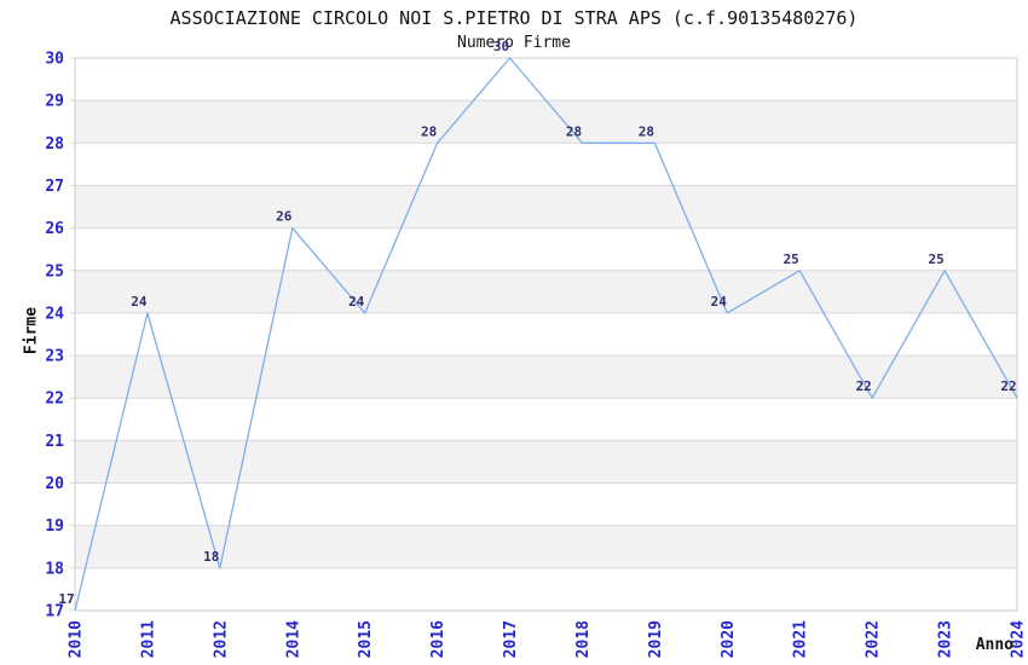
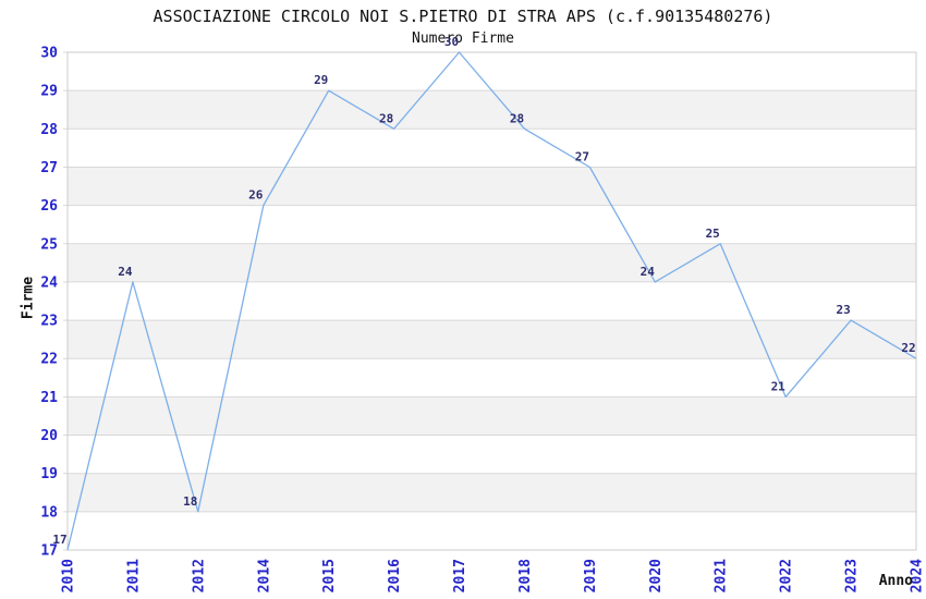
2015: 24 -> 29
2019: 28 -> 27
2022: 22 -> 21
2023: 25 -> 23
